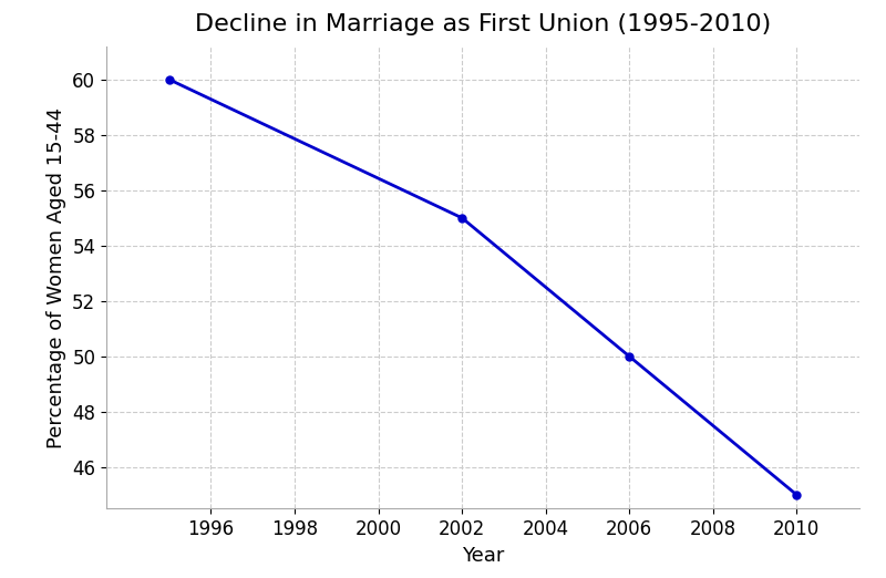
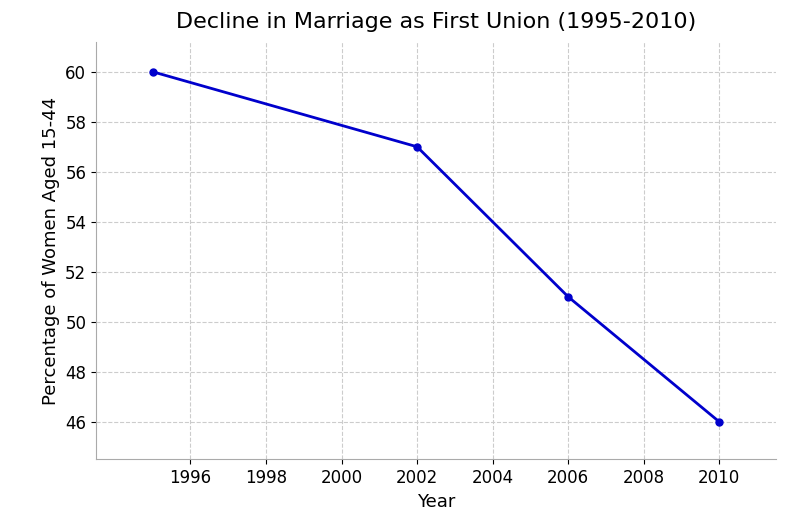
2002: 55 -> 57
2006: 50 -> 51
2010: 45 -> 46
